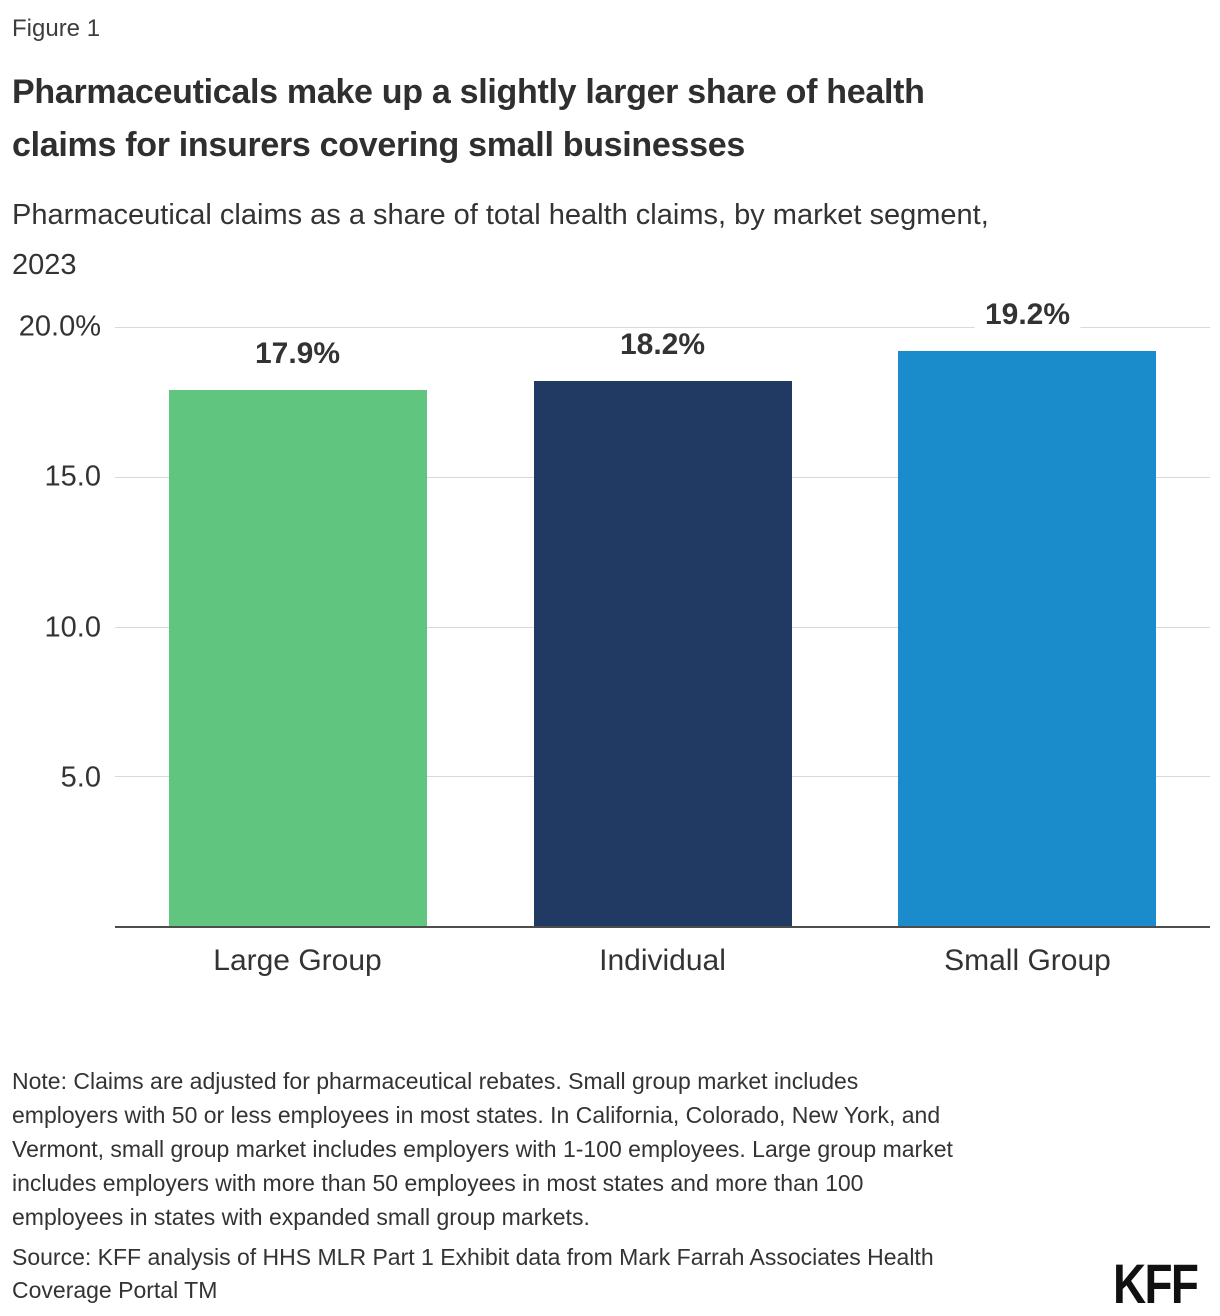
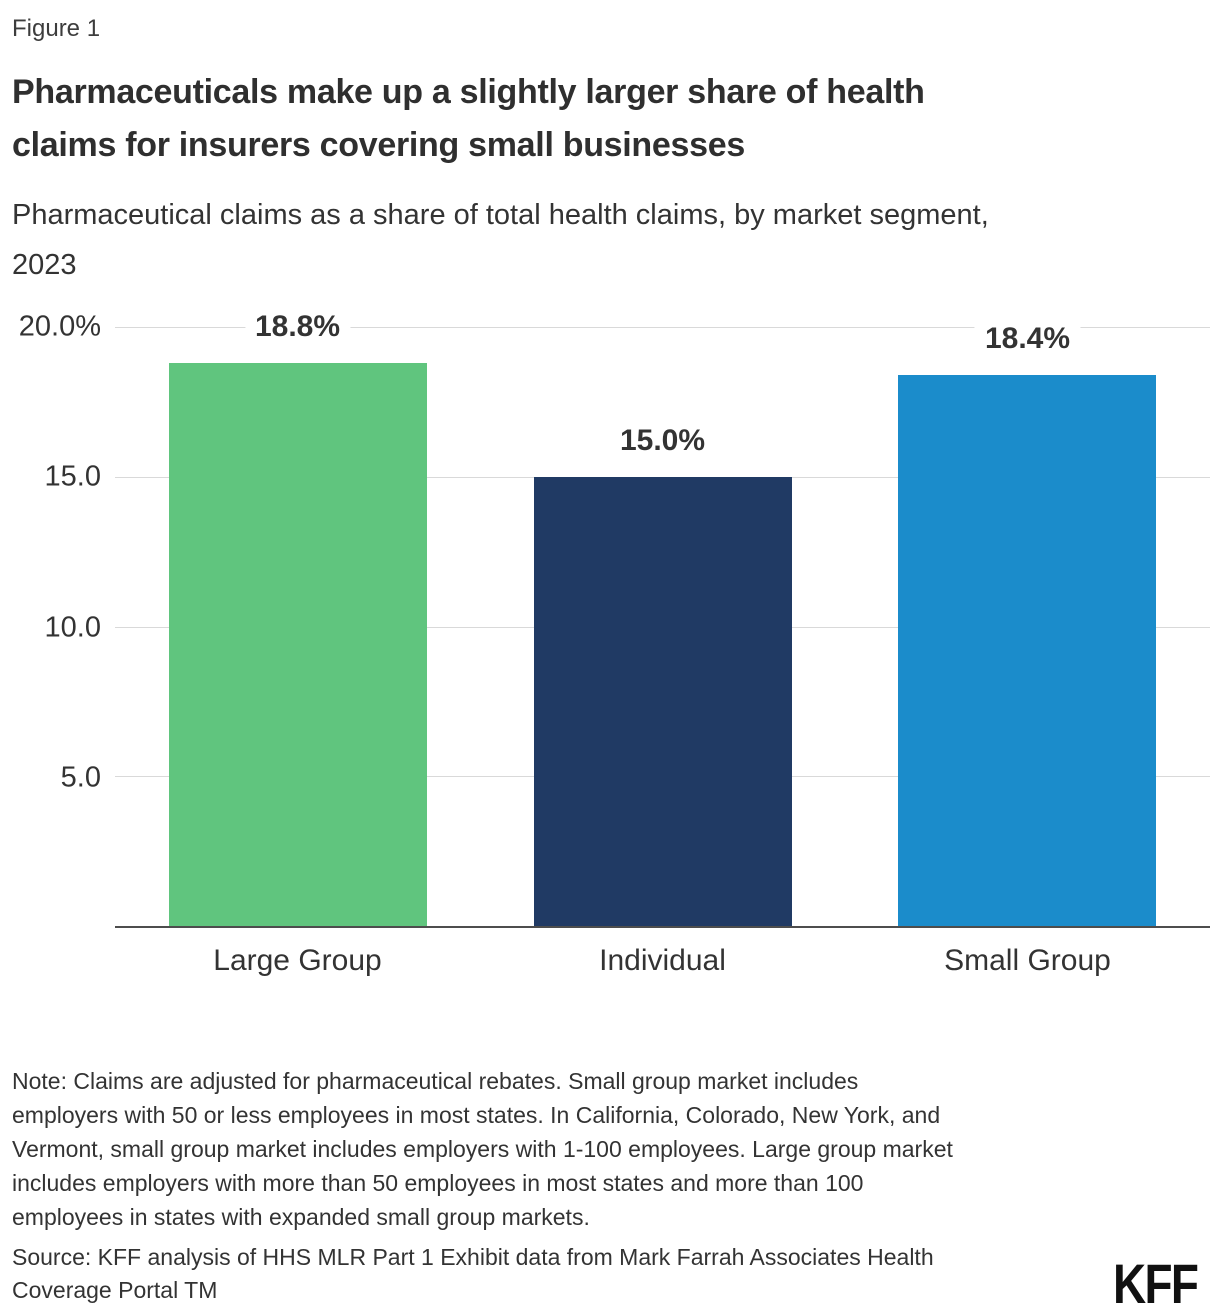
Large Group: 17.9% -> 18.8%
Individual: 18.2% -> 15.0%
Small Group: 19.2% -> 18.4%
